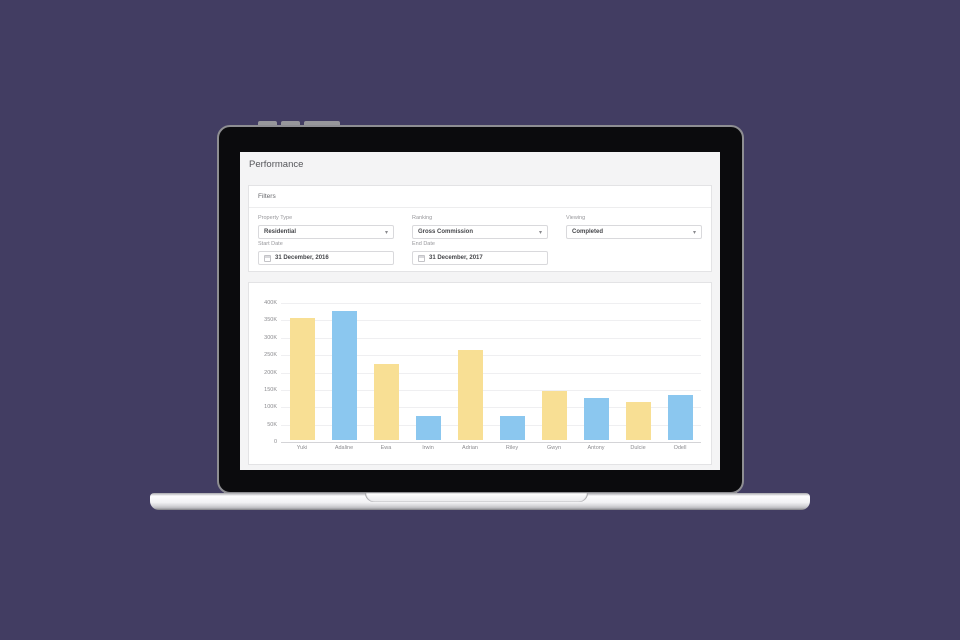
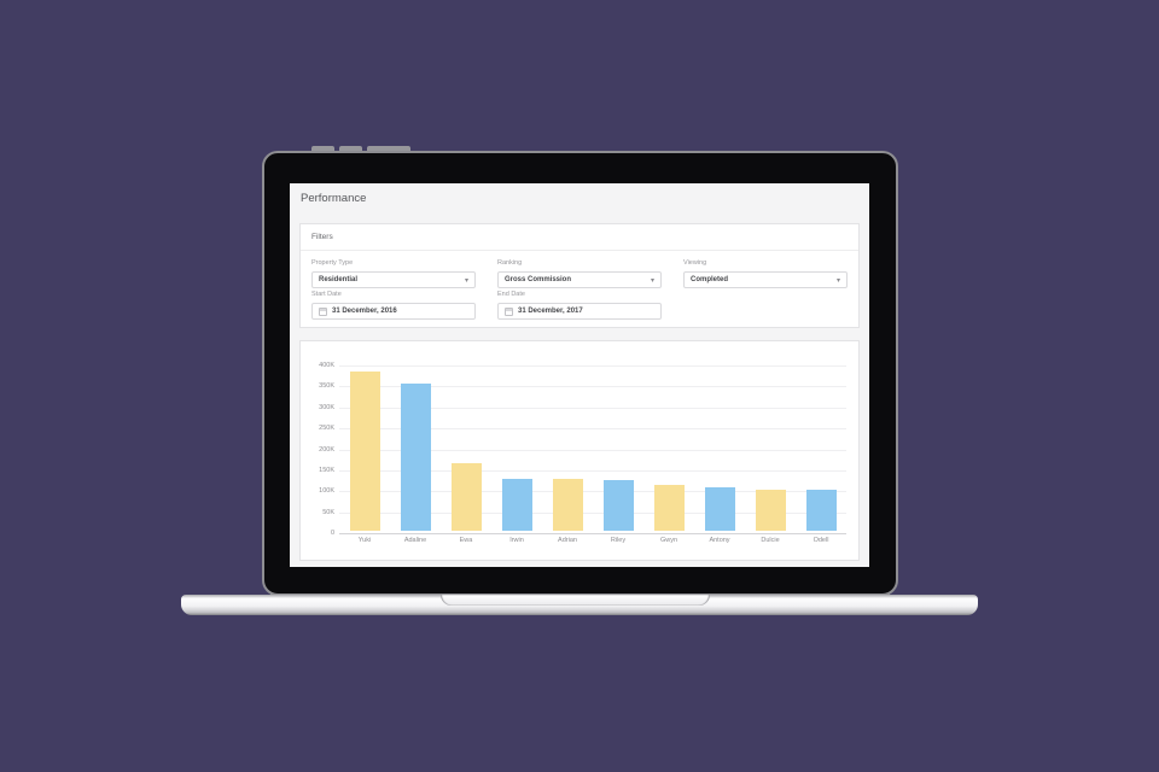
Yuki: 350K -> 380K
Adaline: 370K -> 350K
Ewa: 220K -> 160K
Irwin: 70K -> 120K
Adrian: 260K -> 120K
Riley: 70K -> 120K
Gwyn: 140K -> 110K
Antony: 120K -> 100K
Dulcie: 110K -> 100K
Odell: 130K -> 100K
